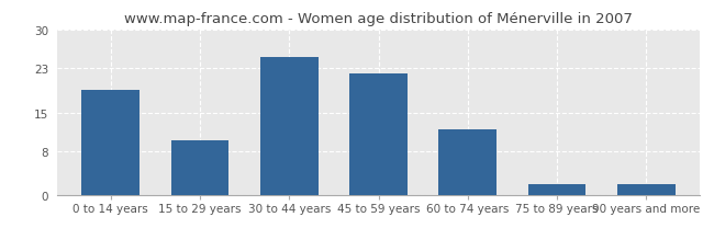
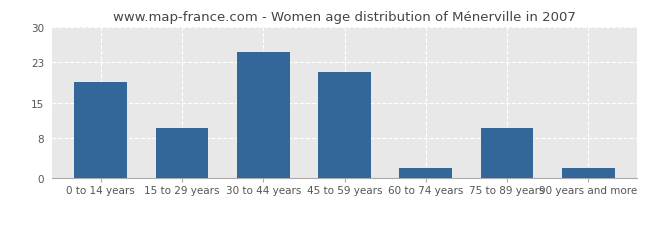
45 to 59 years: 22 -> 21
60 to 74 years: 12 -> 2
75 to 89 years: 2 -> 10
